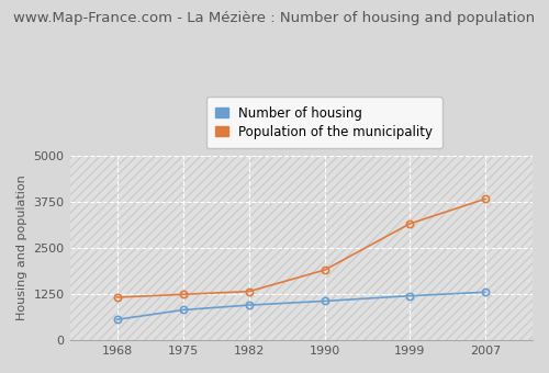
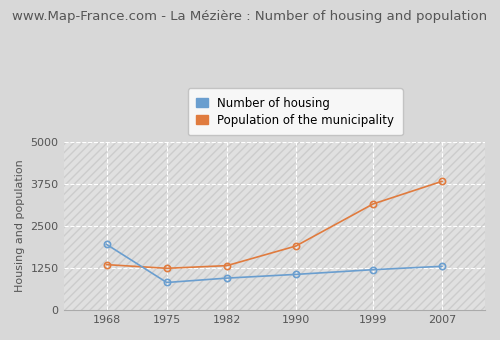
Number of housing/1968: 560 -> 1950
Population of the municipality/1968: 1160 -> 1350
